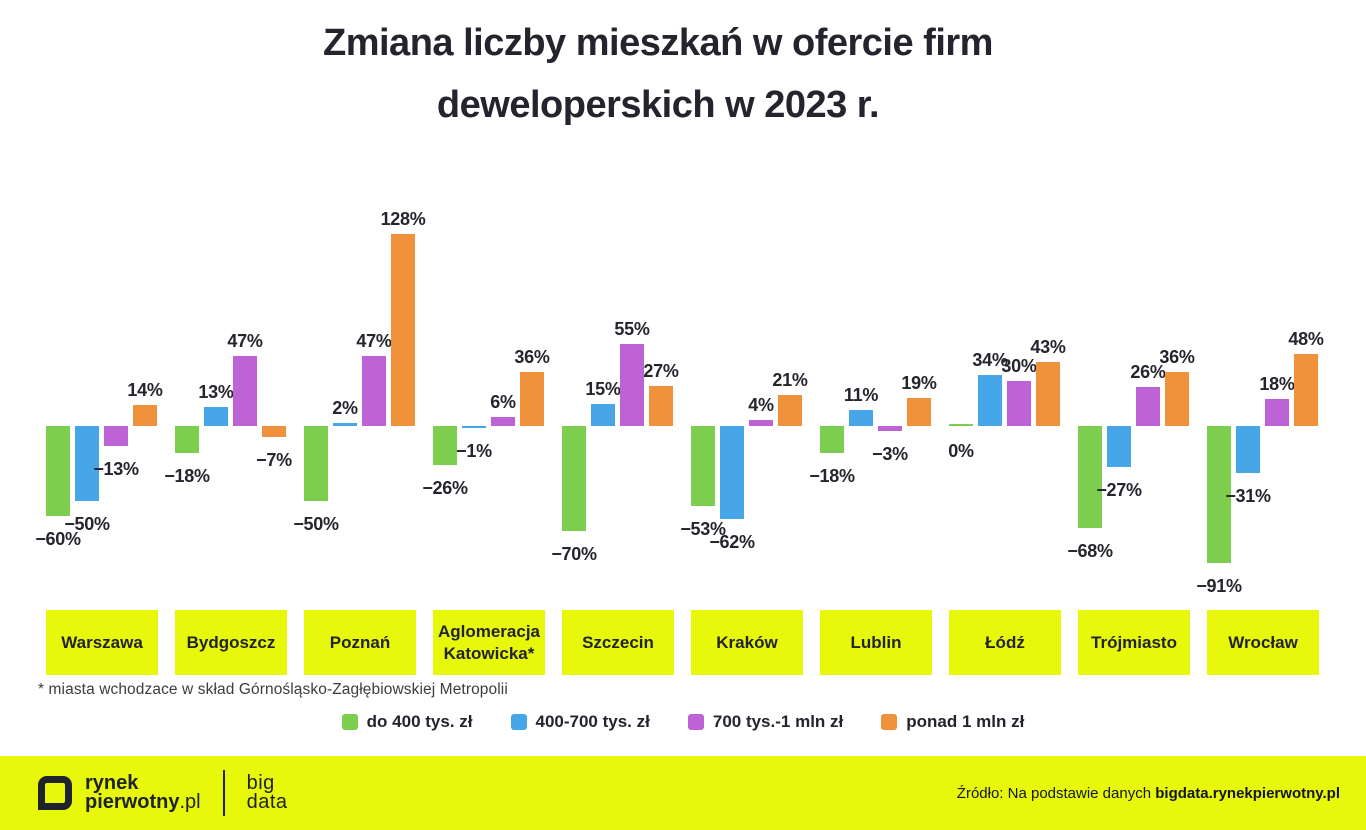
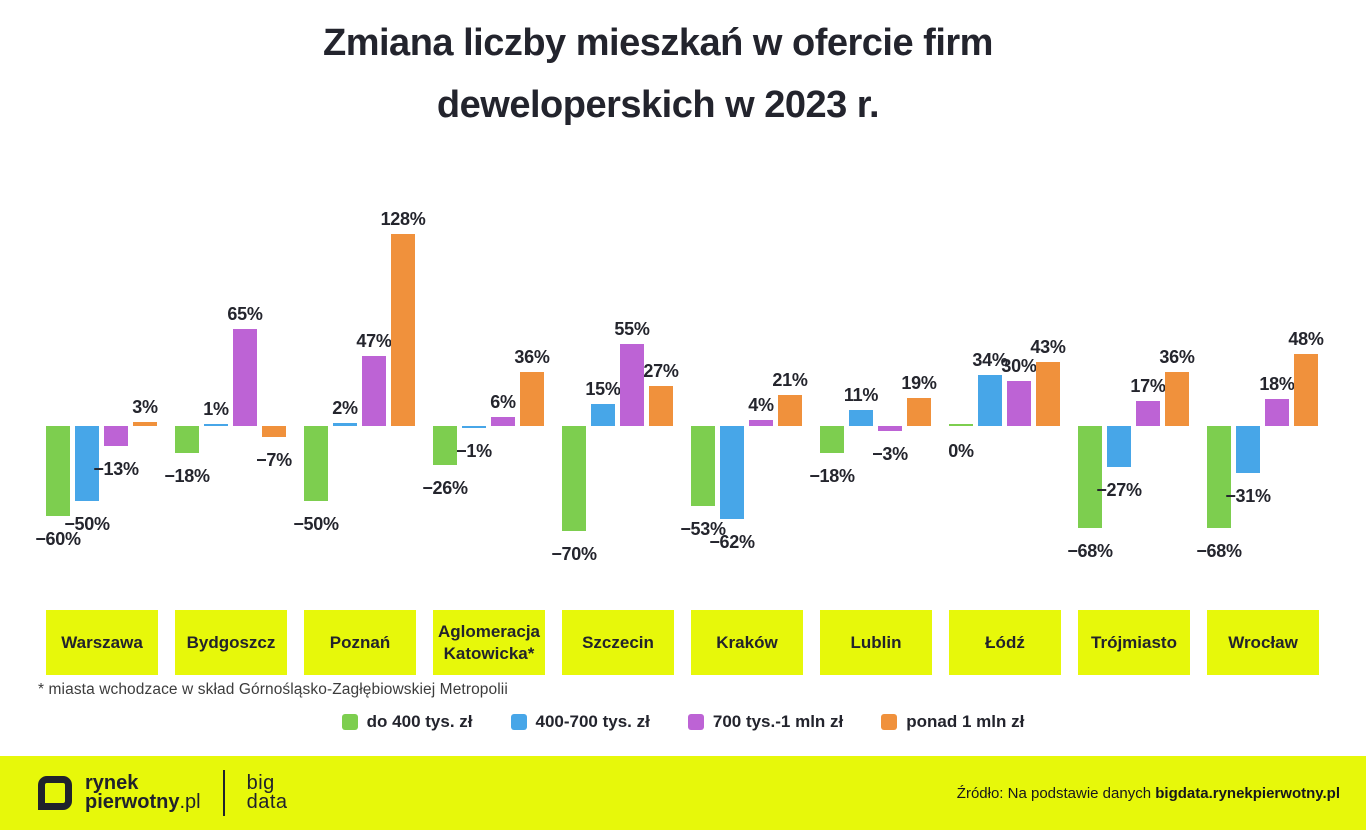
ponad 1 mln zł/Warszawa: 14% -> 3%
400-700 tys. zł/Bydgoszcz: 13% -> 1%
700 tys.-1 mln zł/Bydgoszcz: 47% -> 65%
700 tys.-1 mln zł/Trójmiasto: 26% -> 17%
do 400 tys. zł/Wrocław: −91% -> −68%
